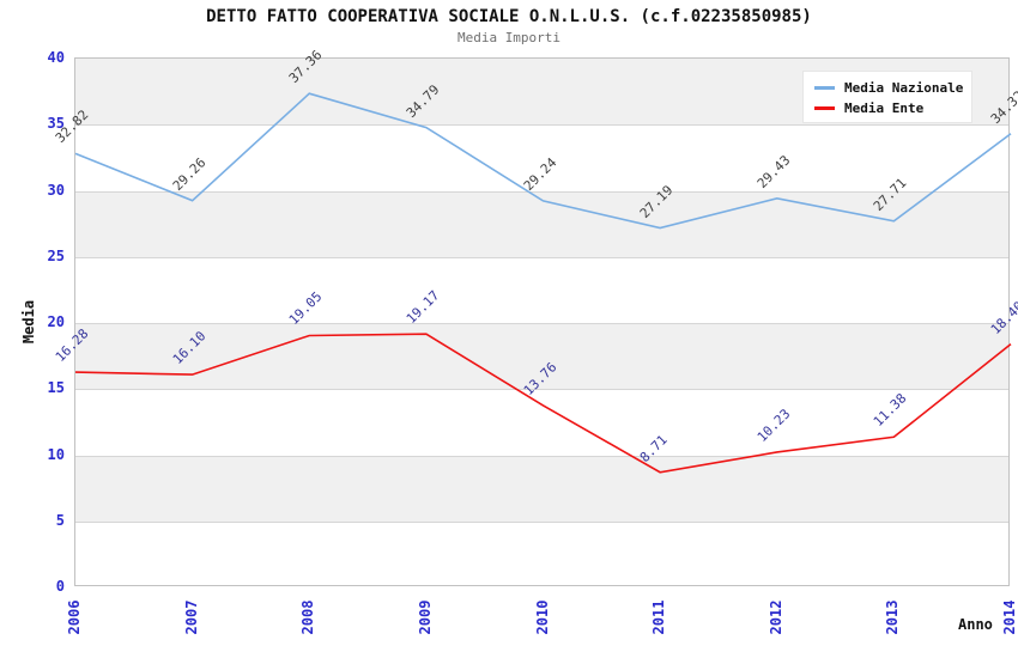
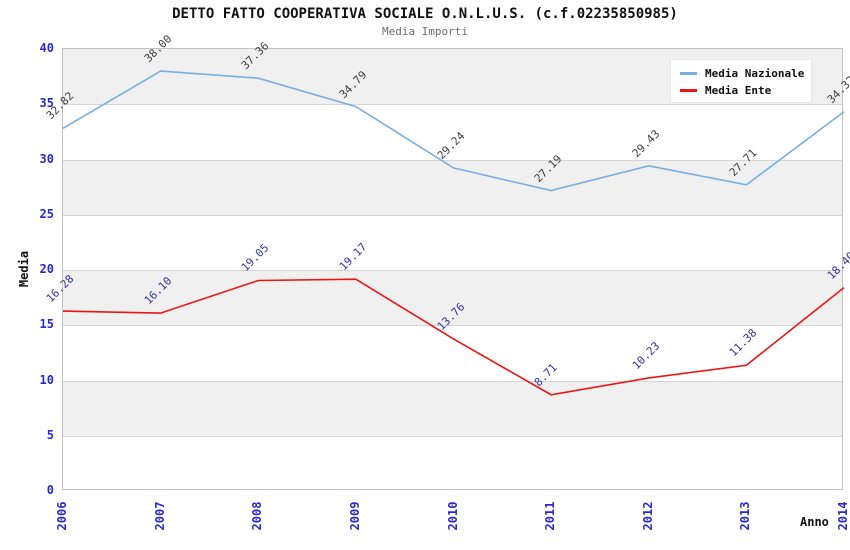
Media Nazionale/2007: 29.26 -> 38.00
